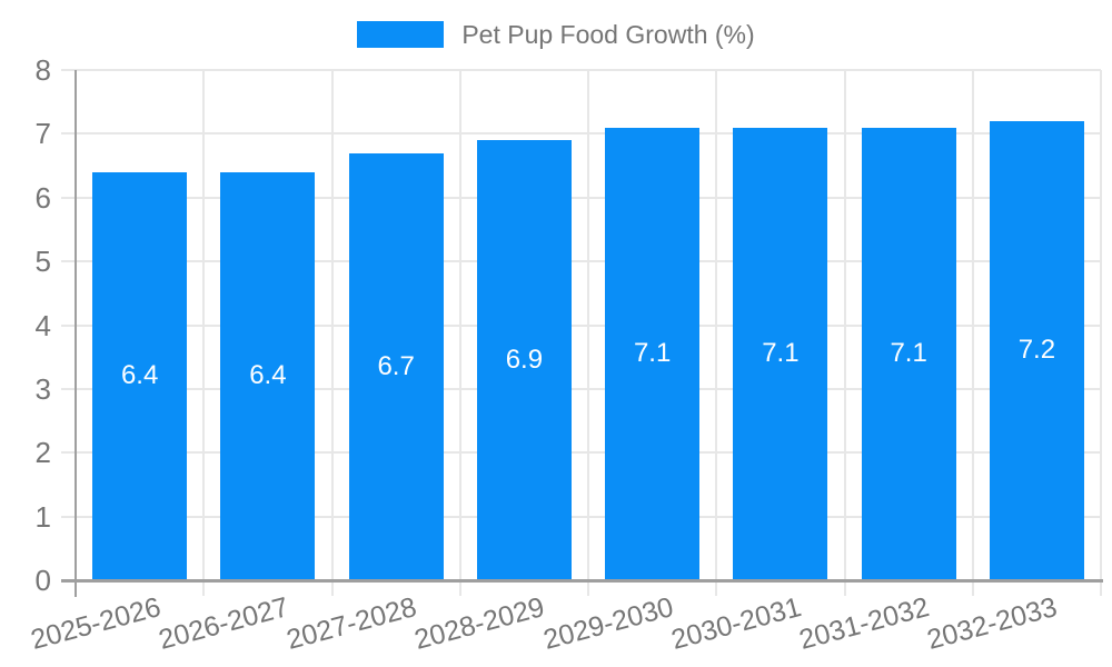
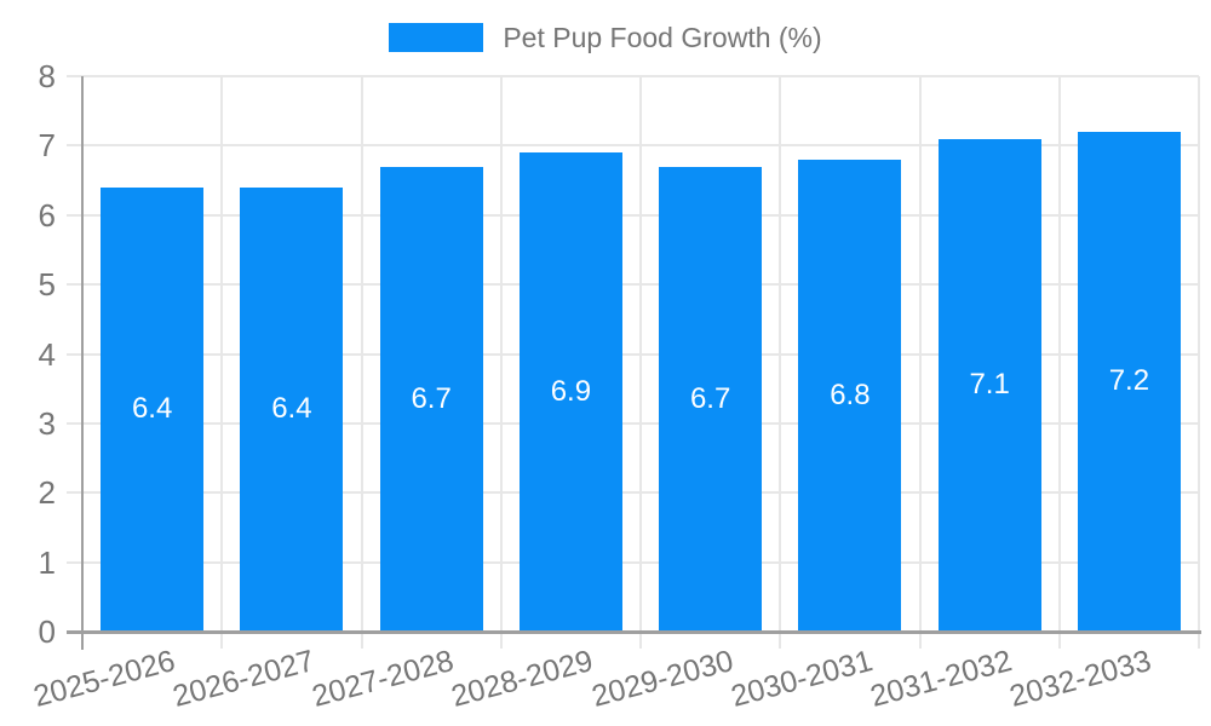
2029-2030: 7.1 -> 6.7
2030-2031: 7.1 -> 6.8
